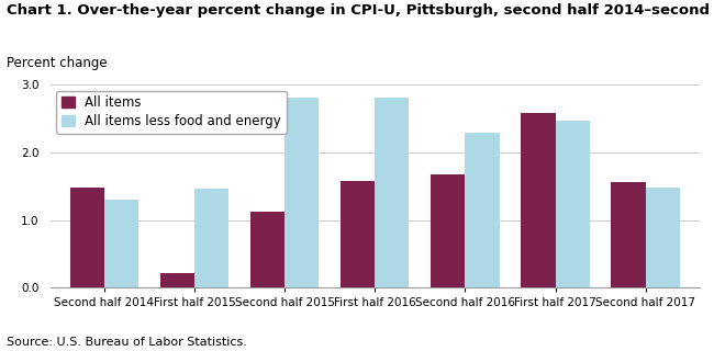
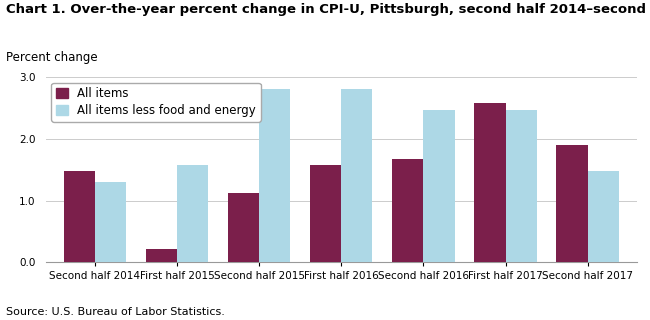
All items less food and energy/First half 2015: 1.46 -> 1.58
All items less food and energy/Second half 2016: 2.28 -> 2.47
All items/Second half 2017: 1.56 -> 1.90
